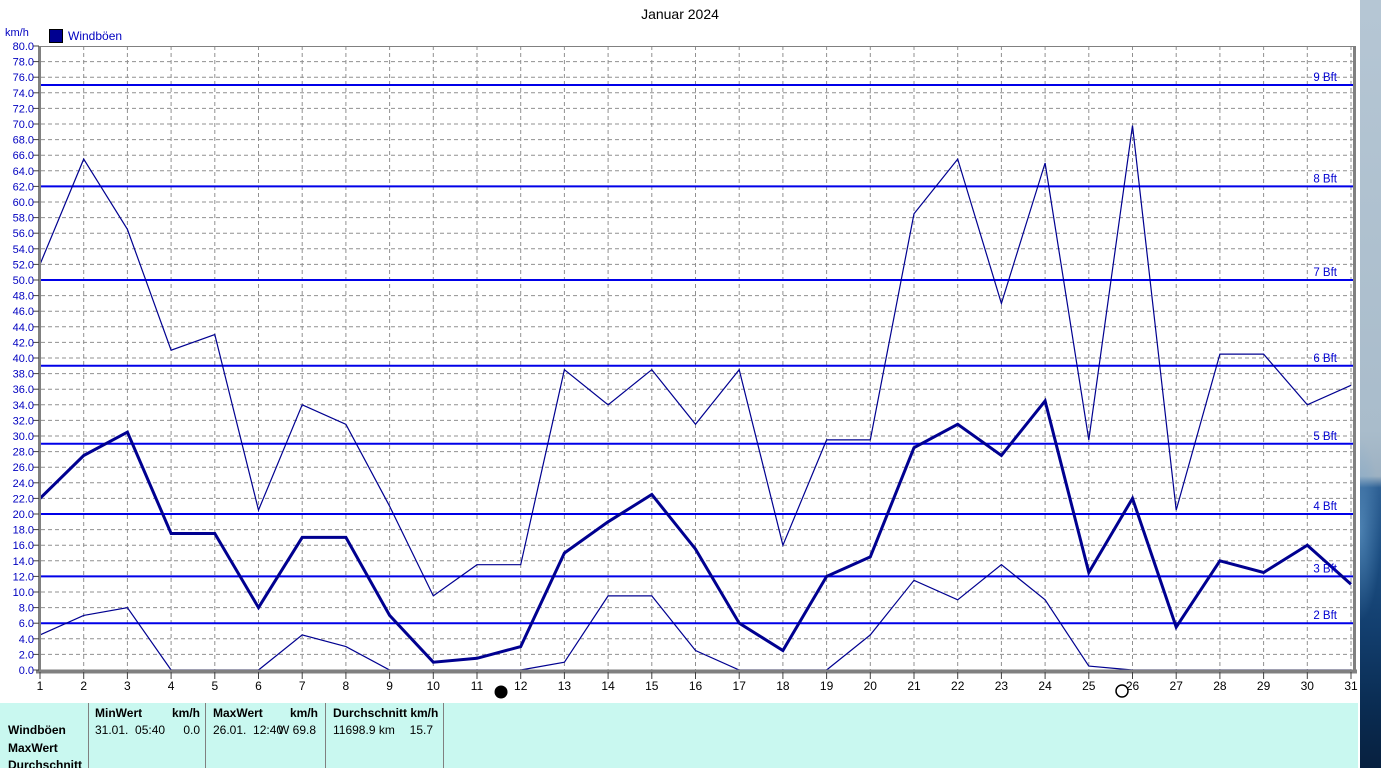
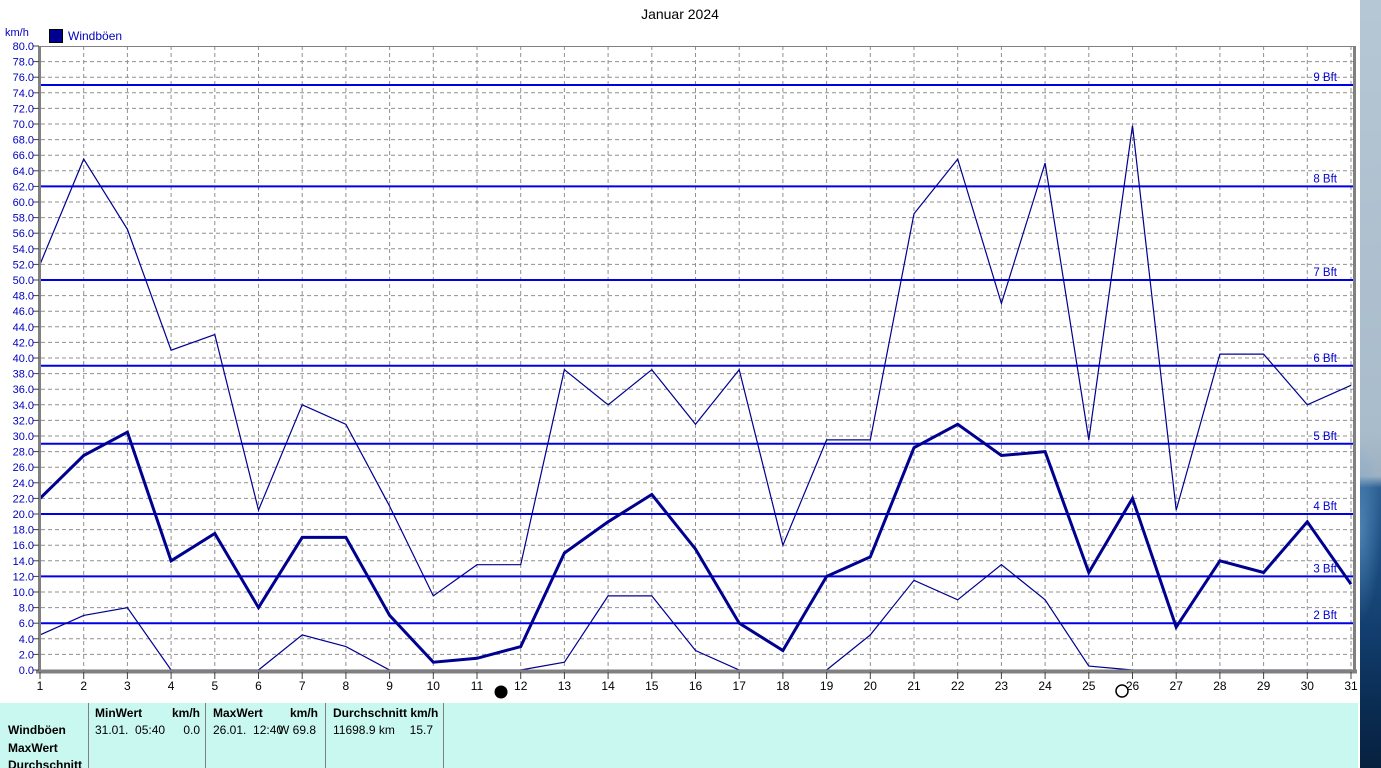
Windböen/4: 18 -> 14
Windböen/24: 34 -> 28
Windböen/30: 16 -> 19
